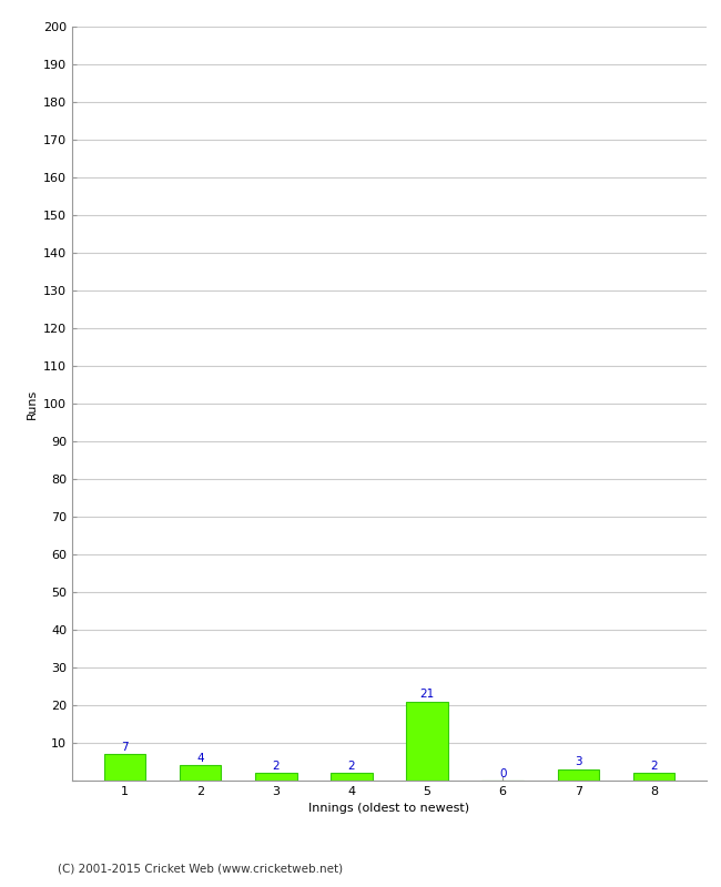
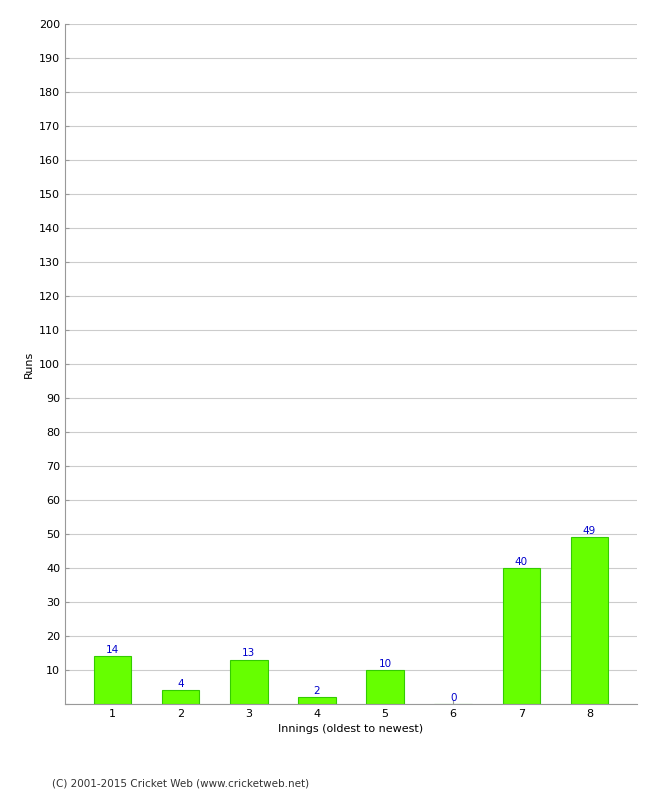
1: 7 -> 14
3: 2 -> 13
5: 21 -> 10
7: 3 -> 40
8: 2 -> 49
